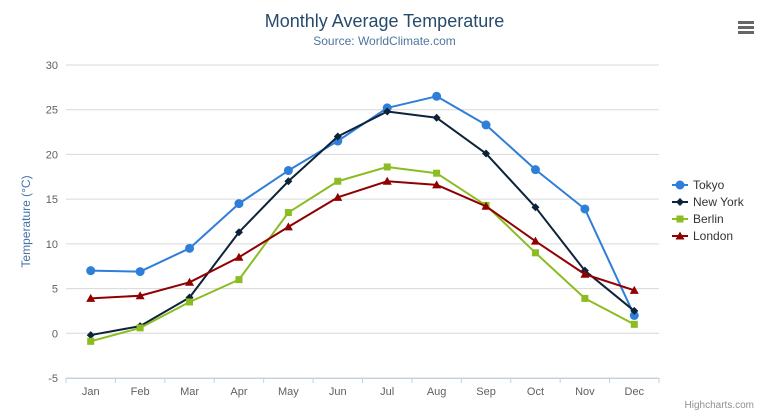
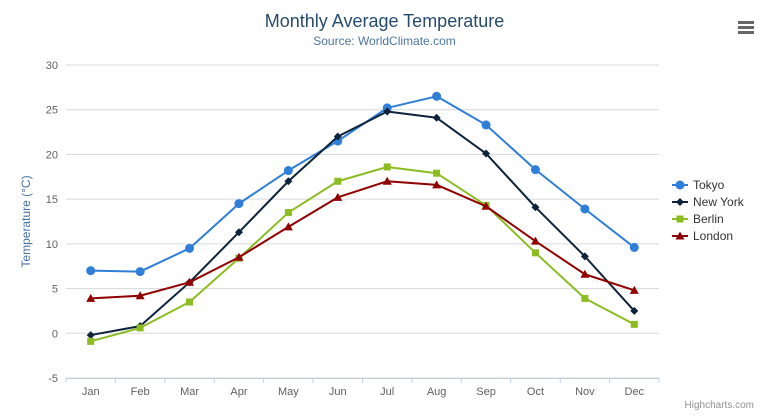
New York/Mar: 4 -> 6
Berlin/Apr: 6 -> 8
New York/Nov: 7 -> 9
Tokyo/Dec: 2 -> 10
